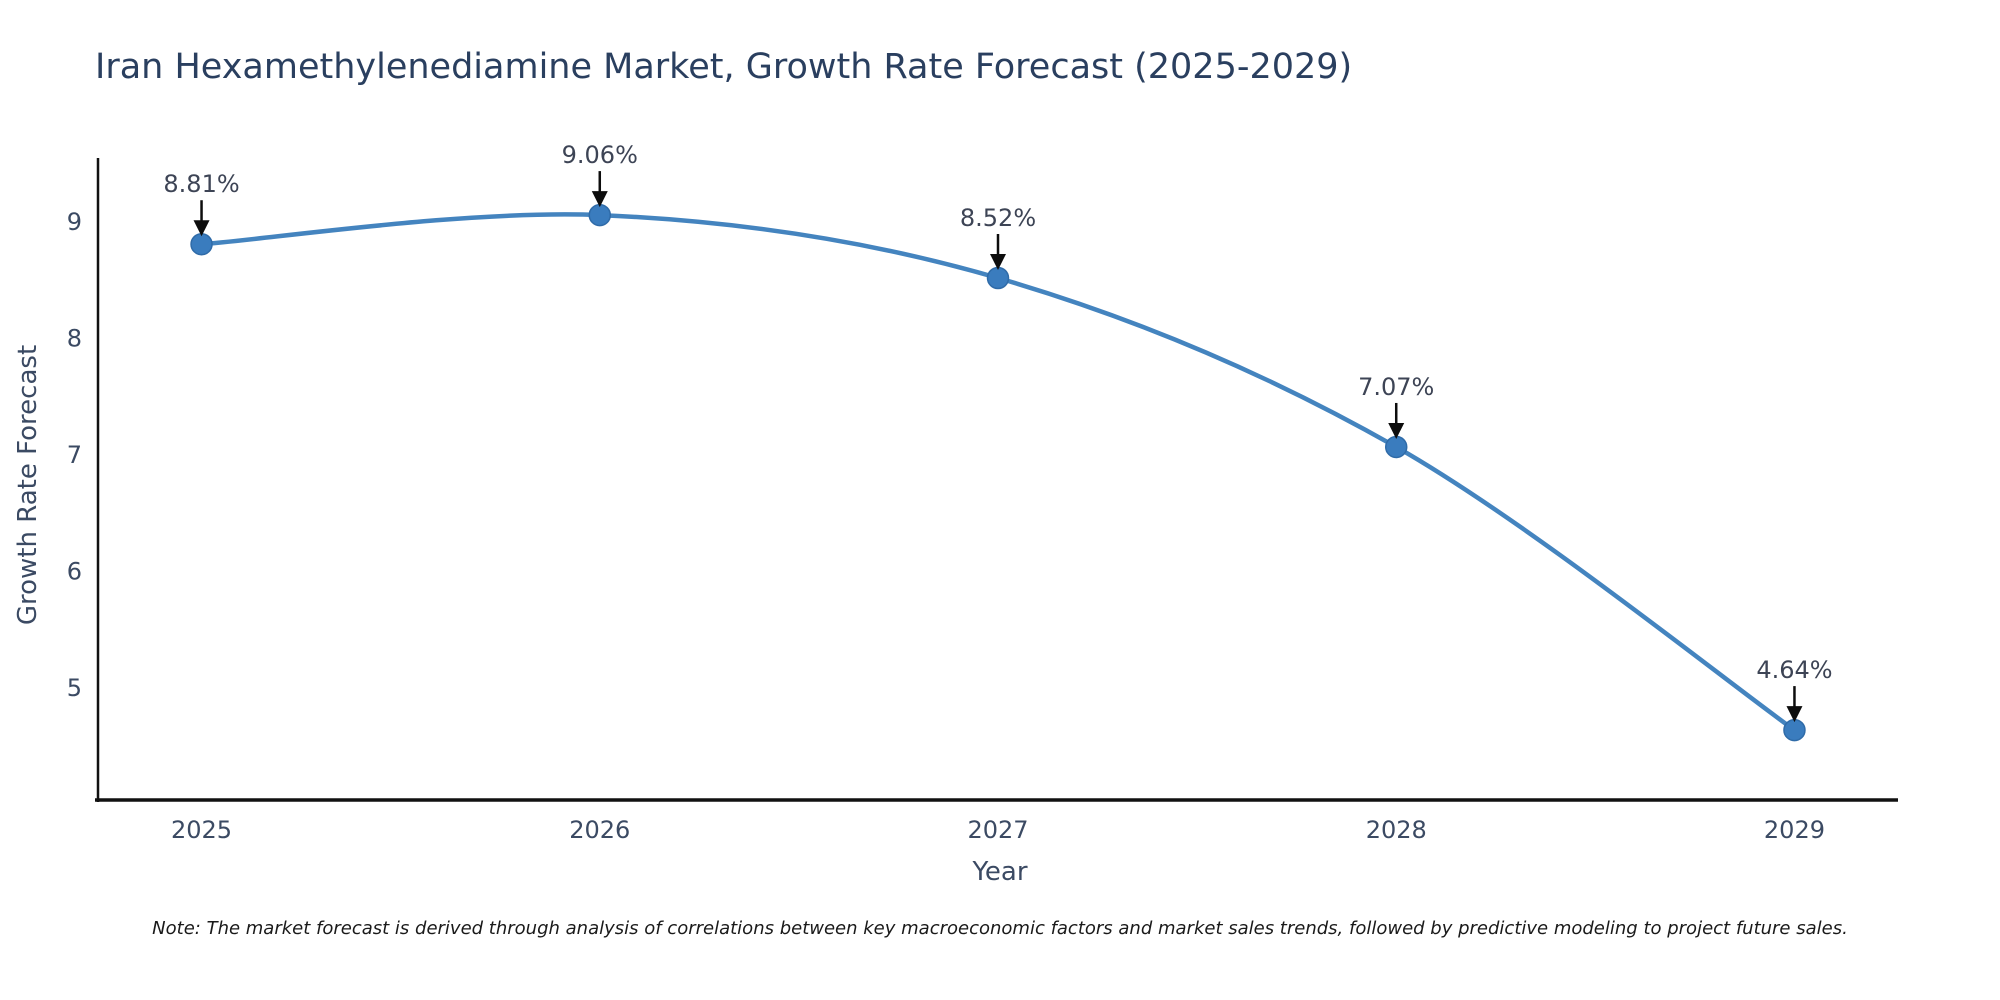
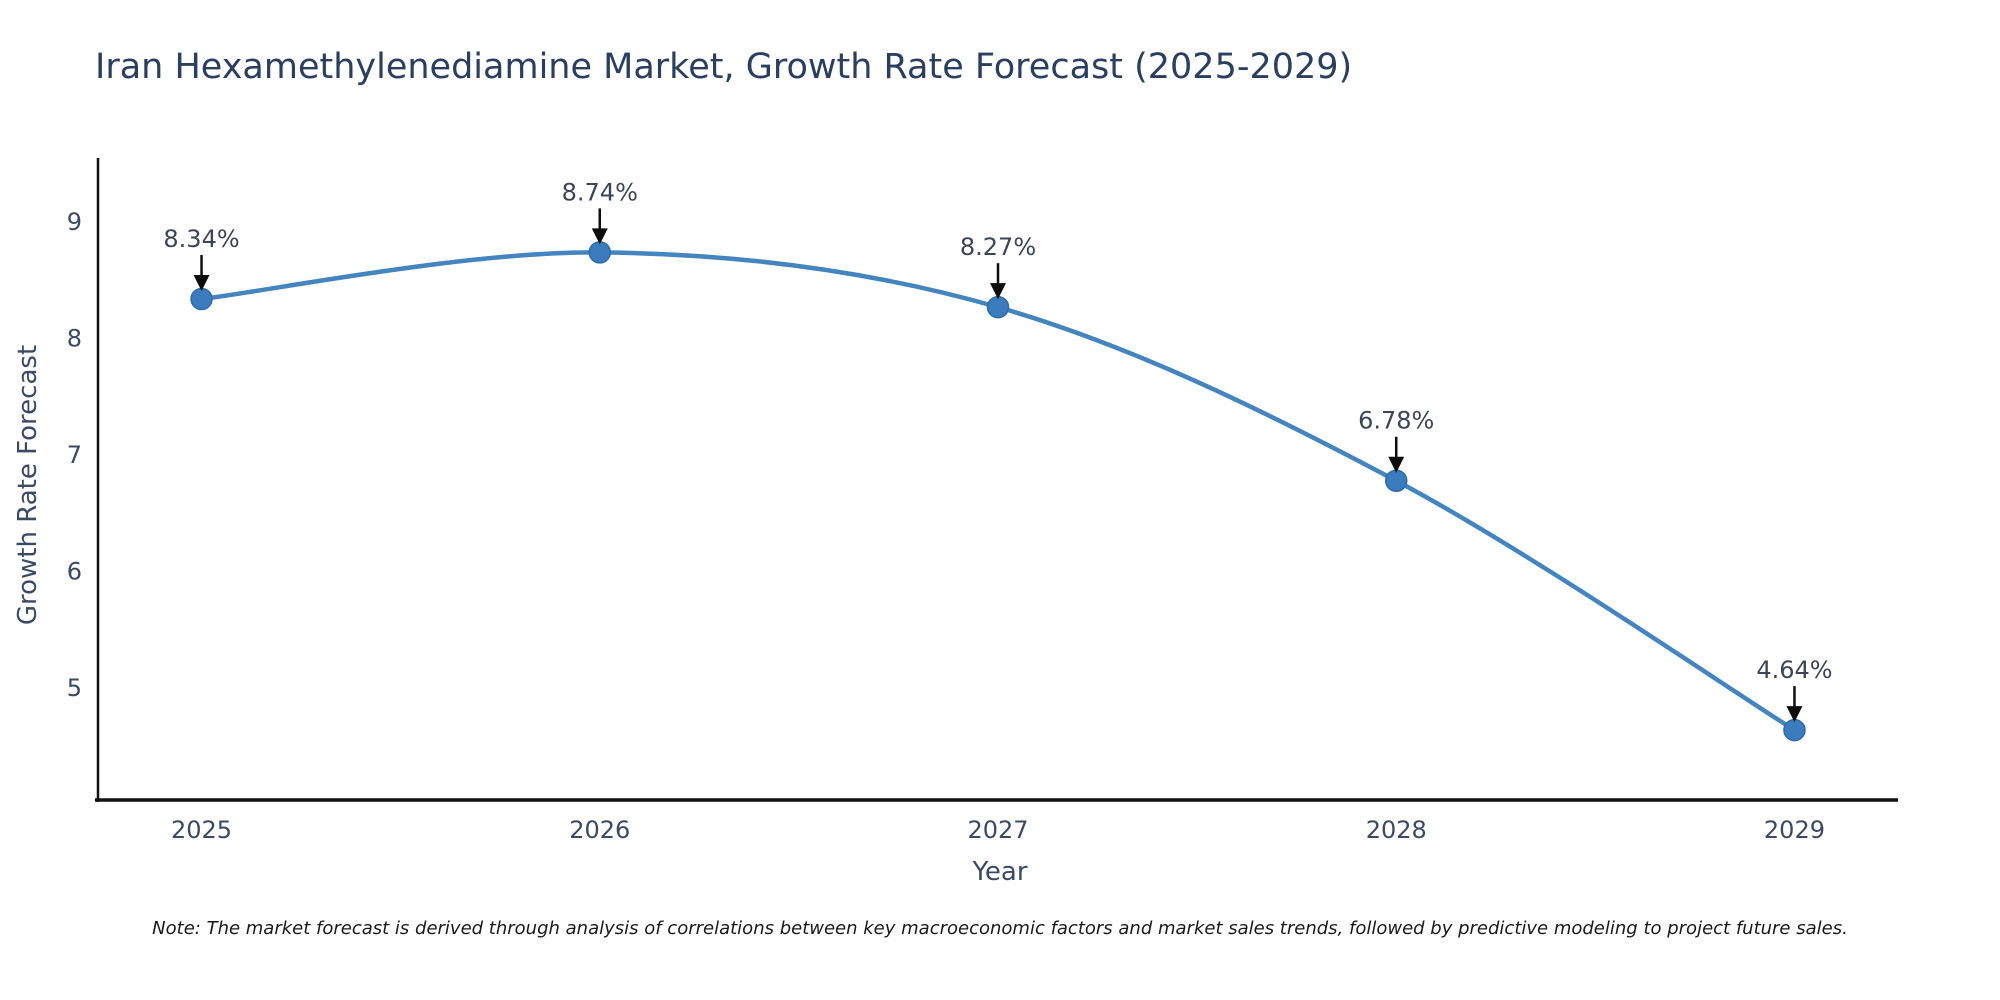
2025: 8.81% -> 8.34%
2026: 9.06% -> 8.74%
2027: 8.52% -> 8.27%
2028: 7.07% -> 6.78%
